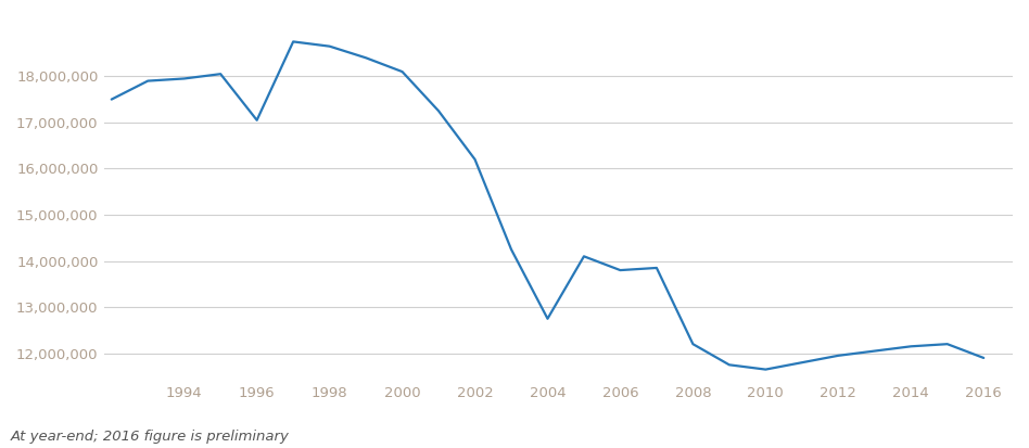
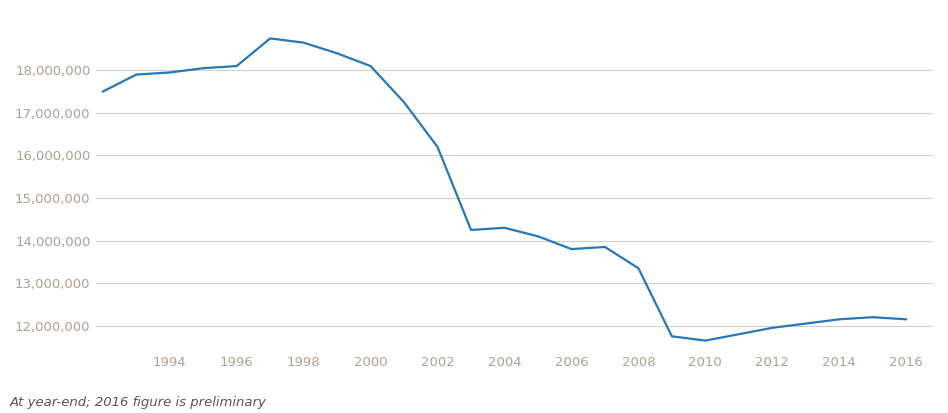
1996: 17,050,000 -> 18,100,000
2004: 12,750,000 -> 14,300,000
2008: 12,200,000 -> 13,350,000
2016: 11,900,000 -> 12,150,000
